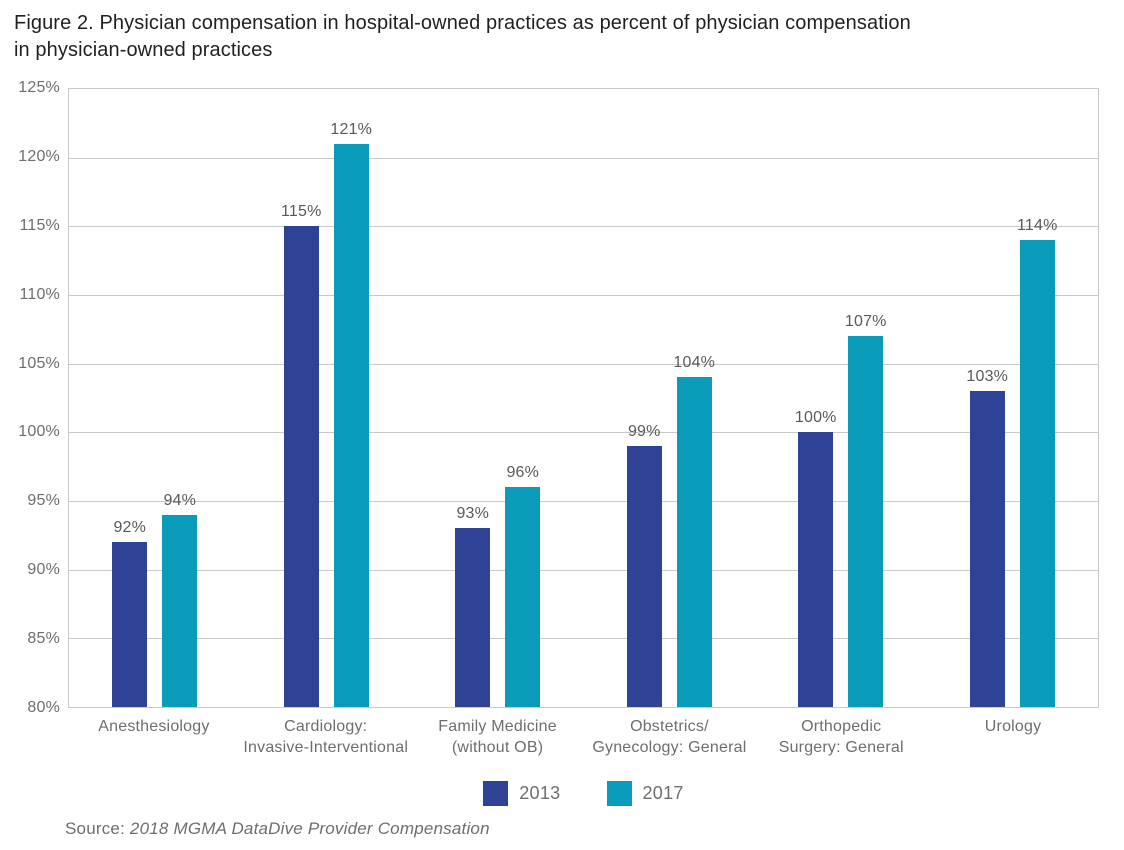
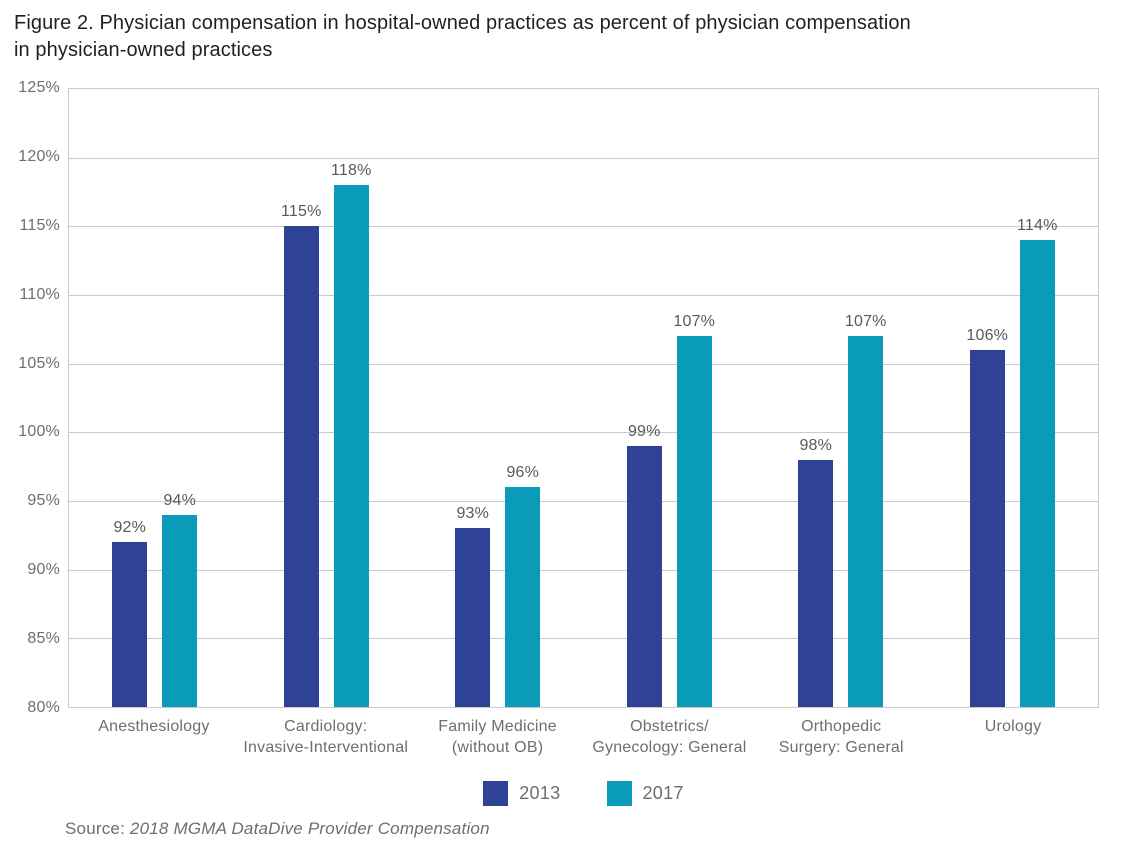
2017/Cardiology: Invasive-Interventional: 121% -> 118%
2017/Obstetrics/ Gynecology: General: 104% -> 107%
2013/Orthopedic Surgery: General: 100% -> 98%
2013/Urology: 103% -> 106%
